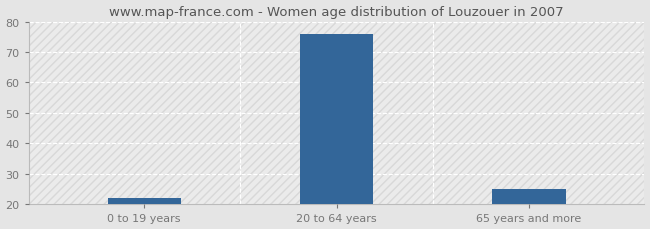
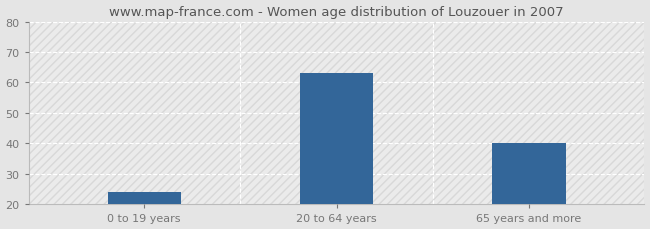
0 to 19 years: 22 -> 24
20 to 64 years: 76 -> 63
65 years and more: 25 -> 40
